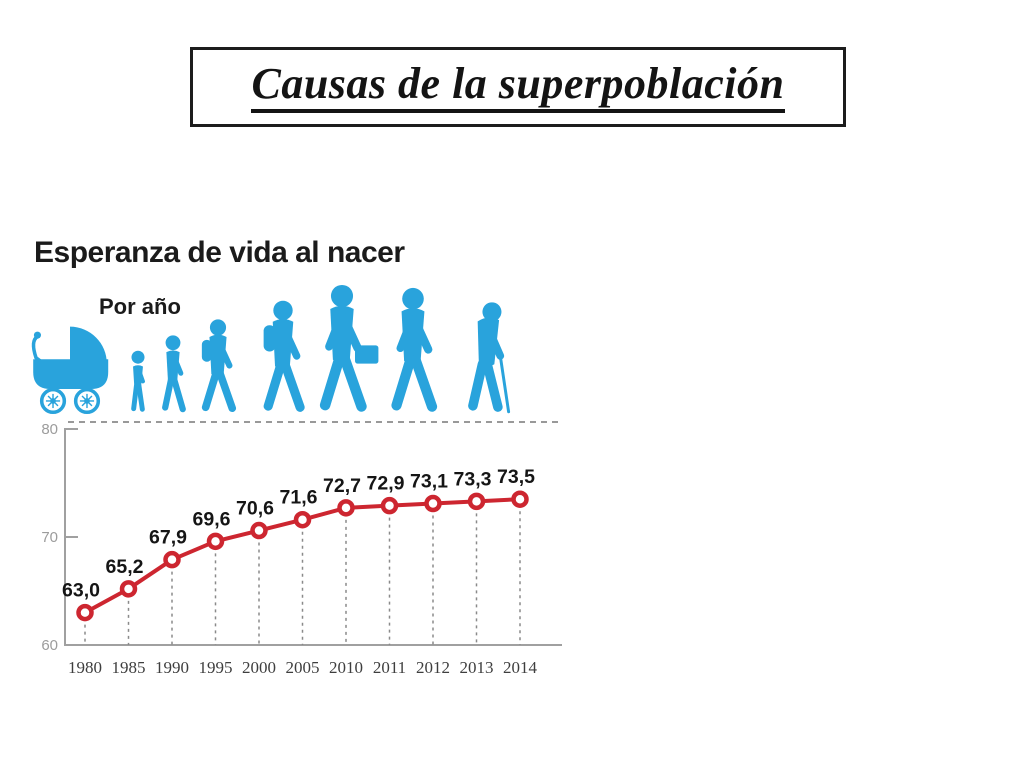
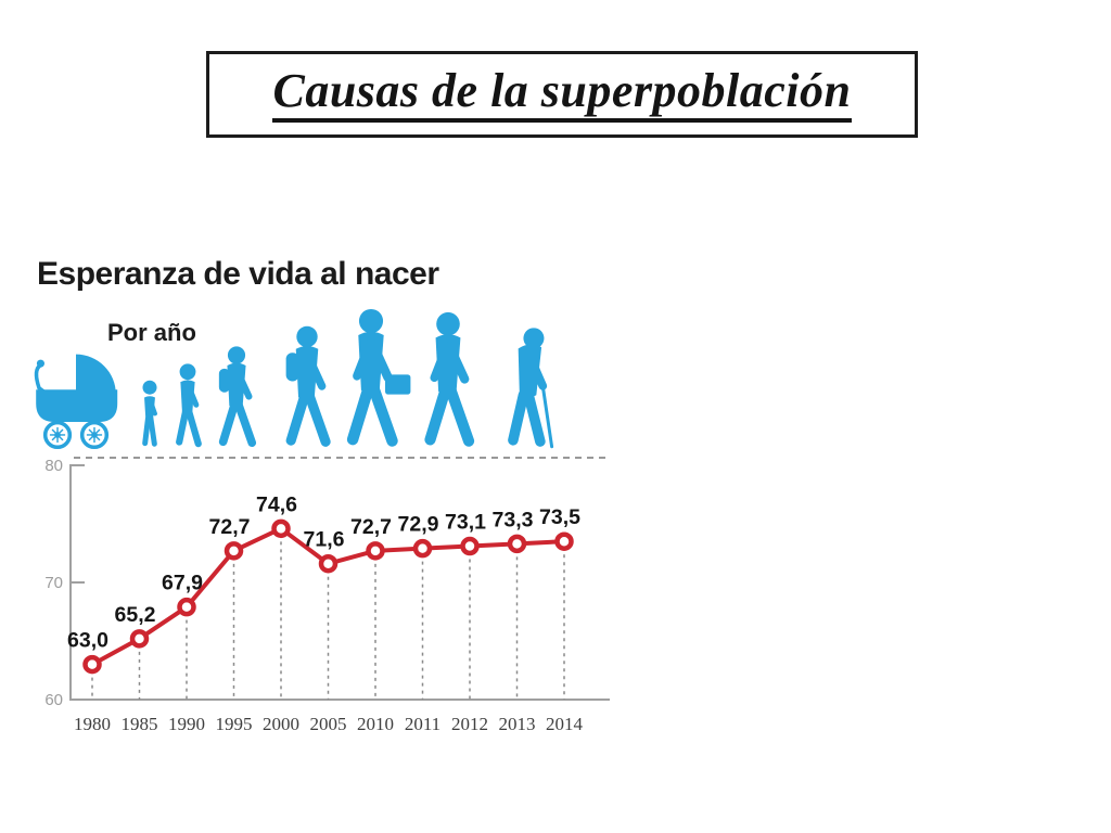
1995: 69,6 -> 72,7
2000: 70,6 -> 74,6
